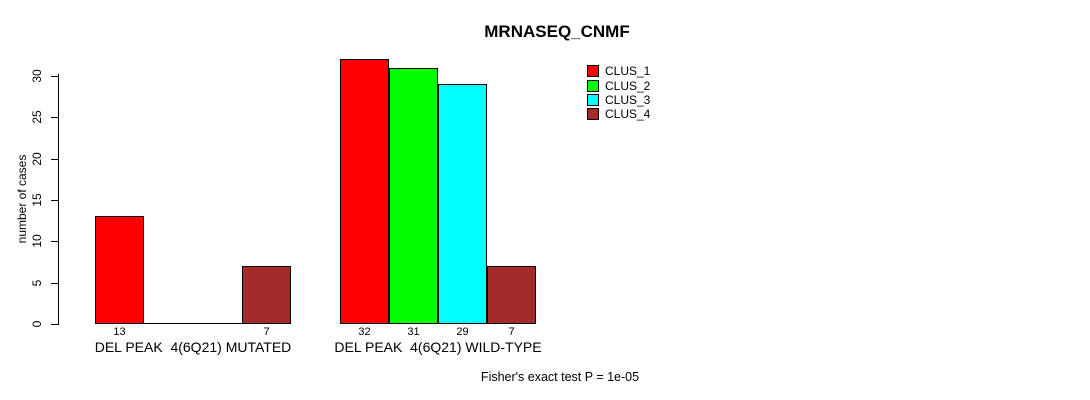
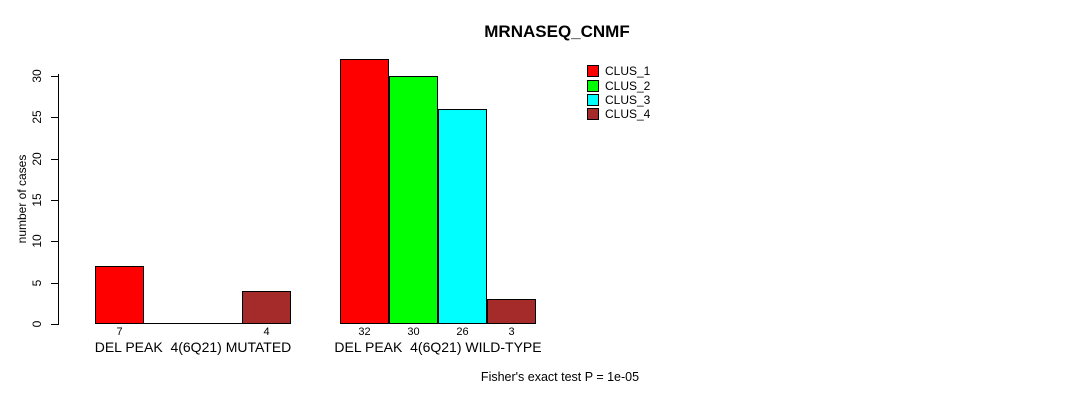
CLUS_1/DEL PEAK 4(6Q21) MUTATED: 13 -> 7
CLUS_4/DEL PEAK 4(6Q21) MUTATED: 7 -> 4
CLUS_2/DEL PEAK 4(6Q21) WILD-TYPE: 31 -> 30
CLUS_3/DEL PEAK 4(6Q21) WILD-TYPE: 29 -> 26
CLUS_4/DEL PEAK 4(6Q21) WILD-TYPE: 7 -> 3
